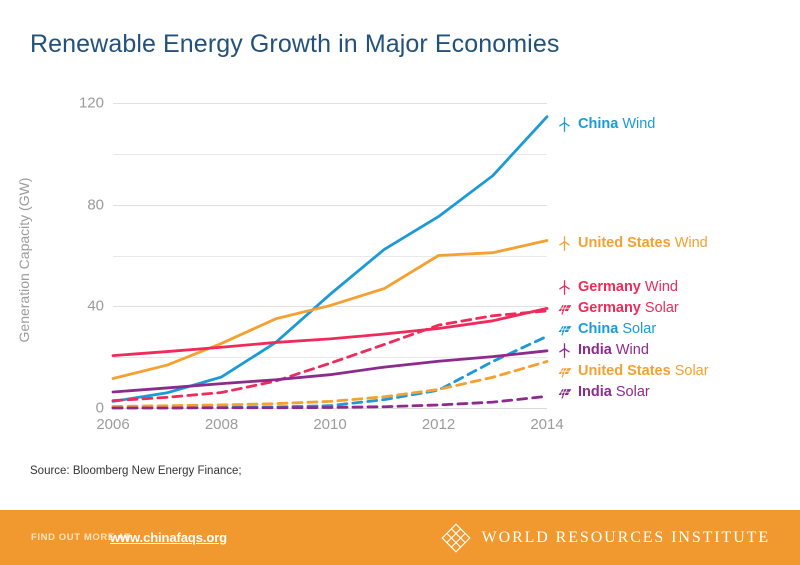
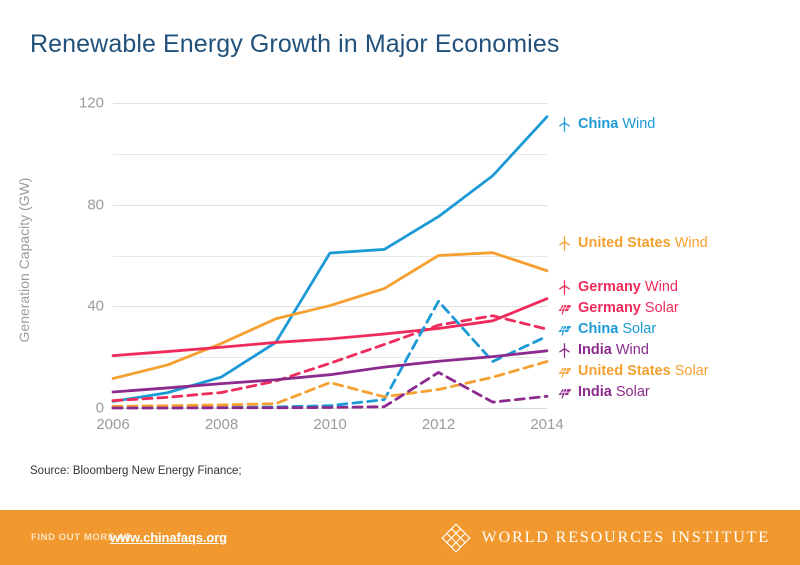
China Wind/2010: 45 -> 61
United States Solar/2010: 3 -> 10
China Solar/2012: 7 -> 42
India Solar/2012: 1 -> 14
United States Wind/2014: 66 -> 54
Germany Wind/2014: 39 -> 43
Germany Solar/2014: 38 -> 31
